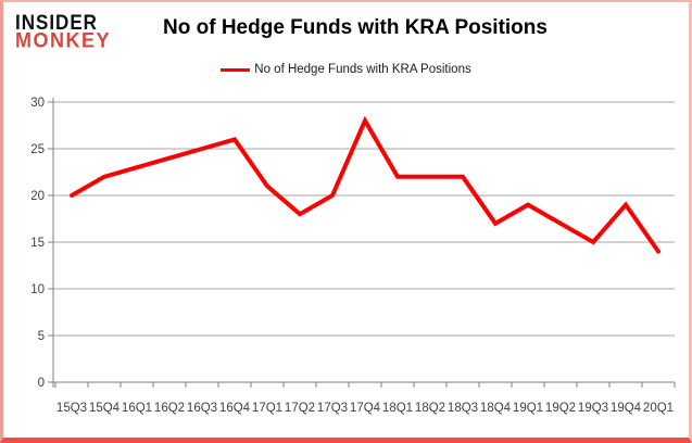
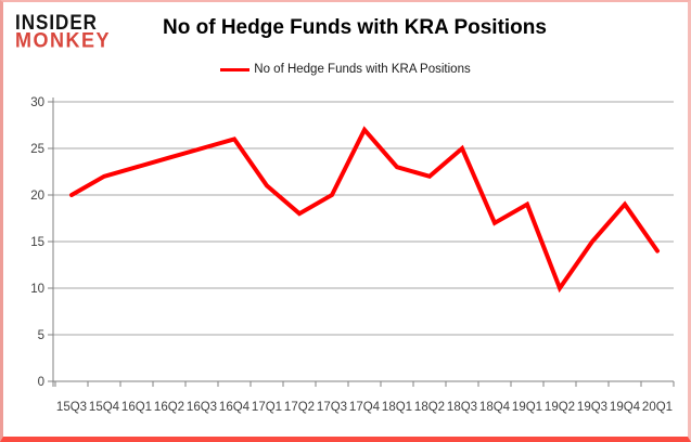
17Q4: 28 -> 27
18Q1: 22 -> 23
18Q3: 22 -> 25
19Q2: 17 -> 10
